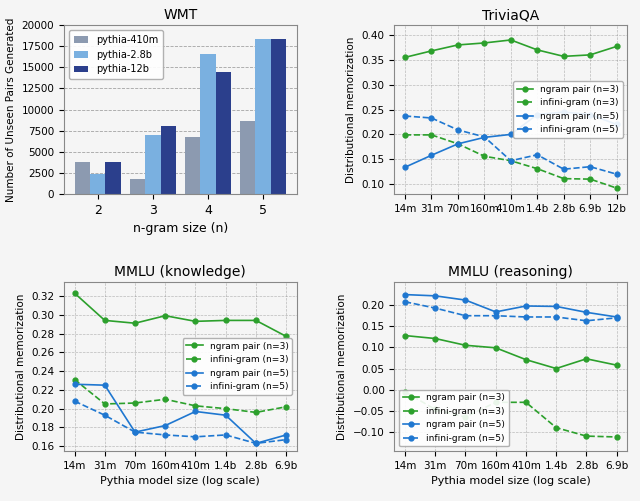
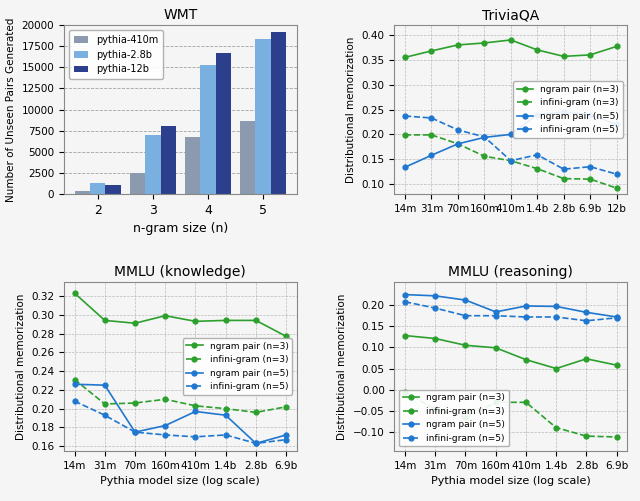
WMT/pythia-410m/2: 3800 -> 400
WMT/pythia-2.8b/2: 2400 -> 1200
WMT/pythia-12b/2: 3800 -> 1100
WMT/pythia-410m/3: 1800 -> 2500
WMT/pythia-2.8b/4: 16600 -> 15300
WMT/pythia-12b/4: 14400 -> 16700
WMT/pythia-12b/5: 18400 -> 19200
